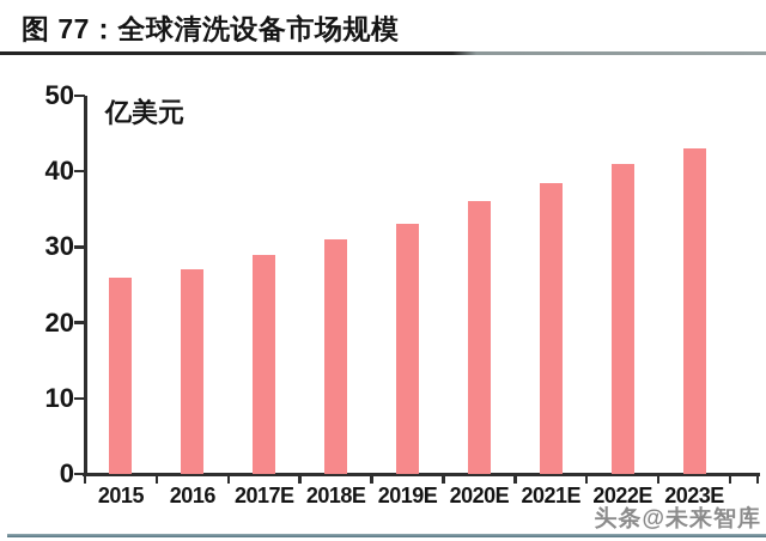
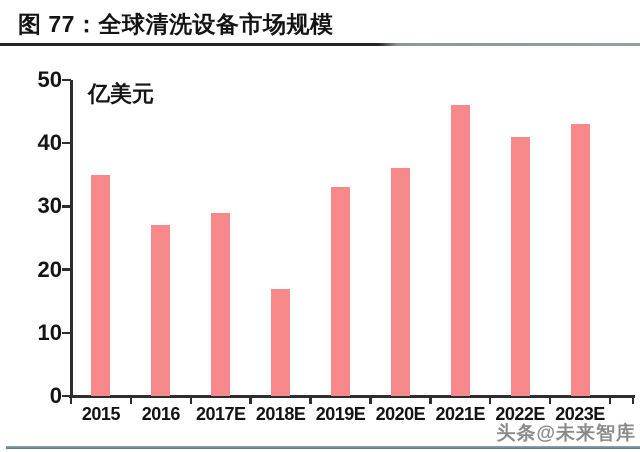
2015: 26 -> 35
2018E: 31 -> 17
2021E: 38 -> 46
